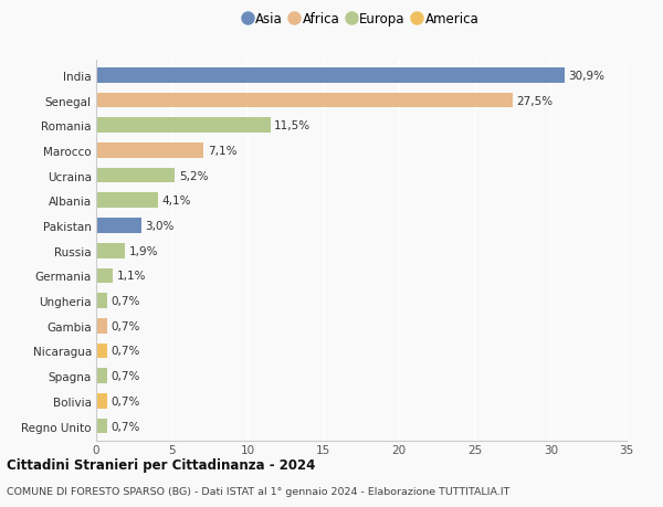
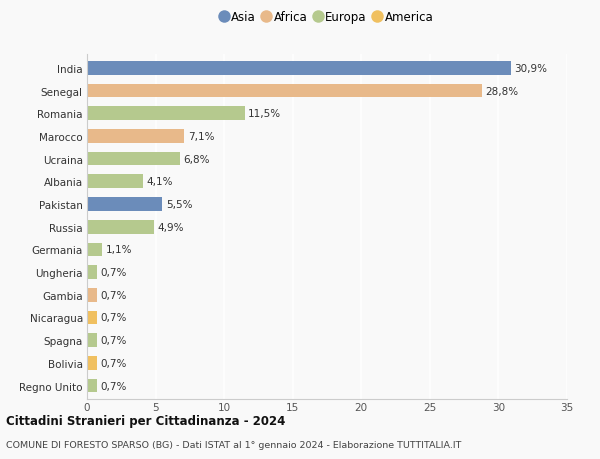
Senegal: 27,5% -> 28,8%
Ucraina: 5,2% -> 6,8%
Pakistan: 3,0% -> 5,5%
Russia: 1,9% -> 4,9%
